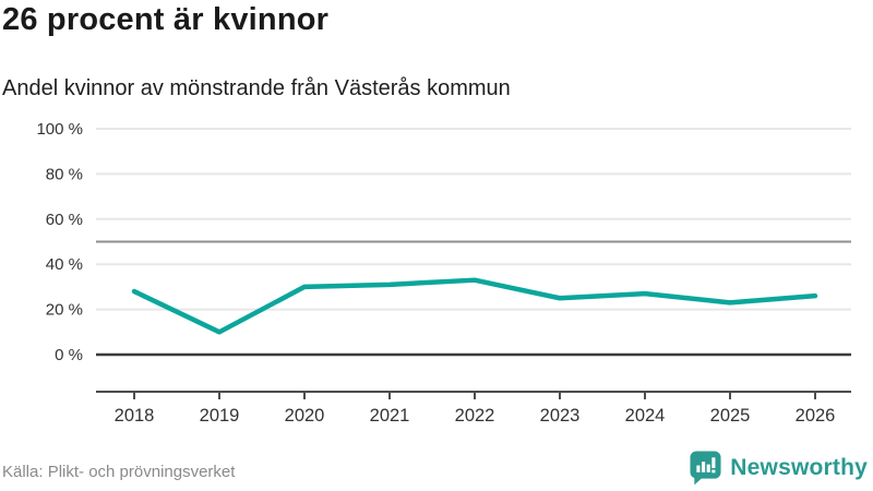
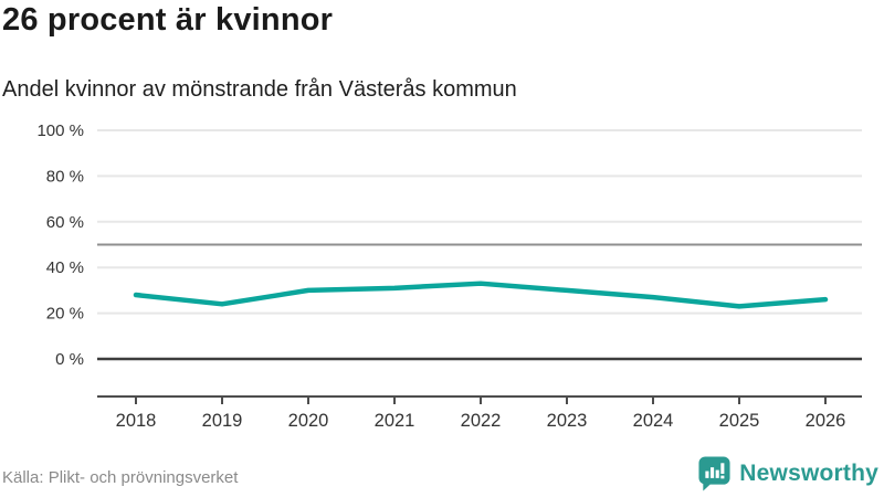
2019: 10% -> 24%
2023: 25% -> 30%
